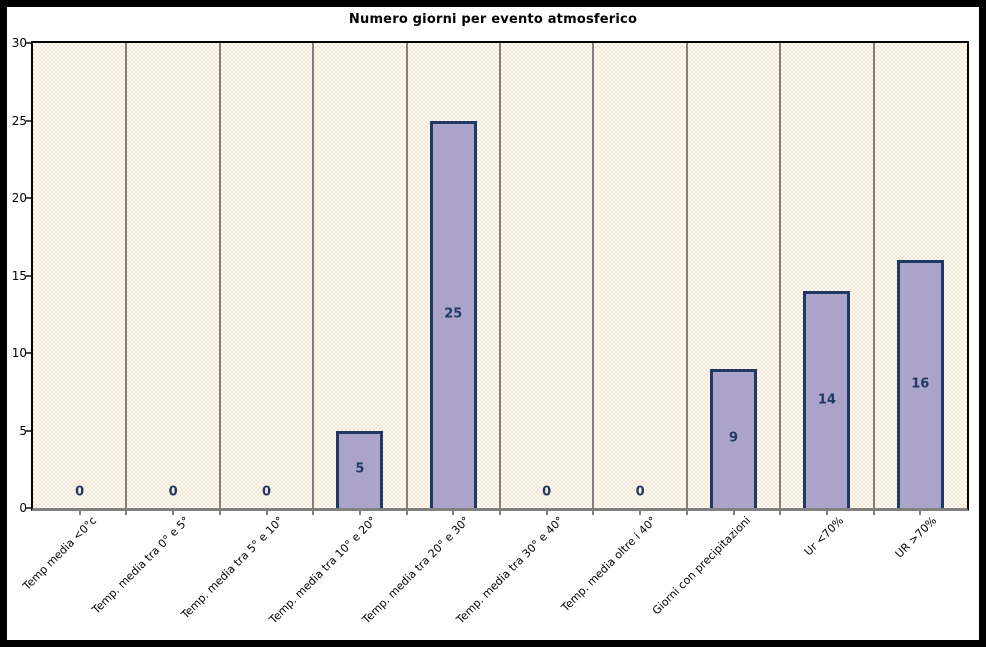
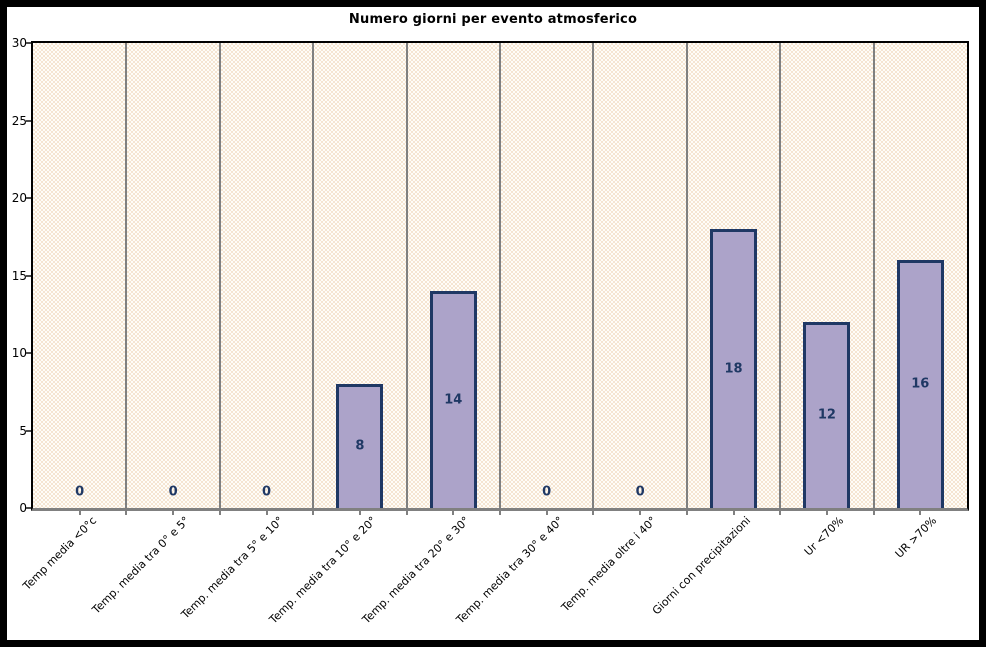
Temp. media tra 10° e 20°: 5 -> 8
Temp. media tra 20° e 30°: 25 -> 14
Giorni con precipitazioni: 9 -> 18
Ur <70%: 14 -> 12
